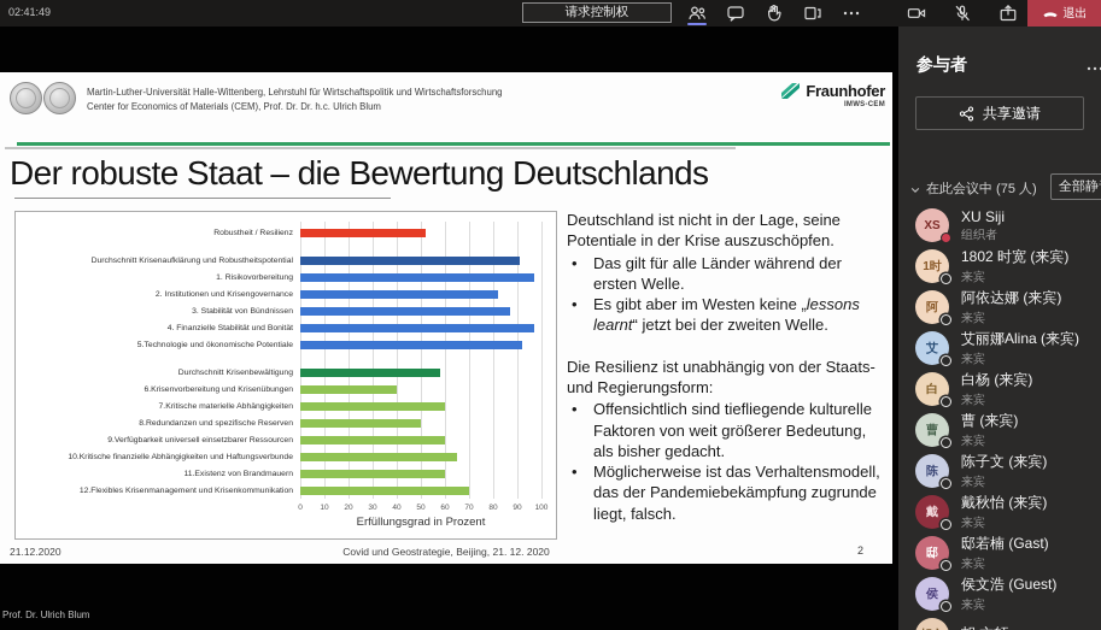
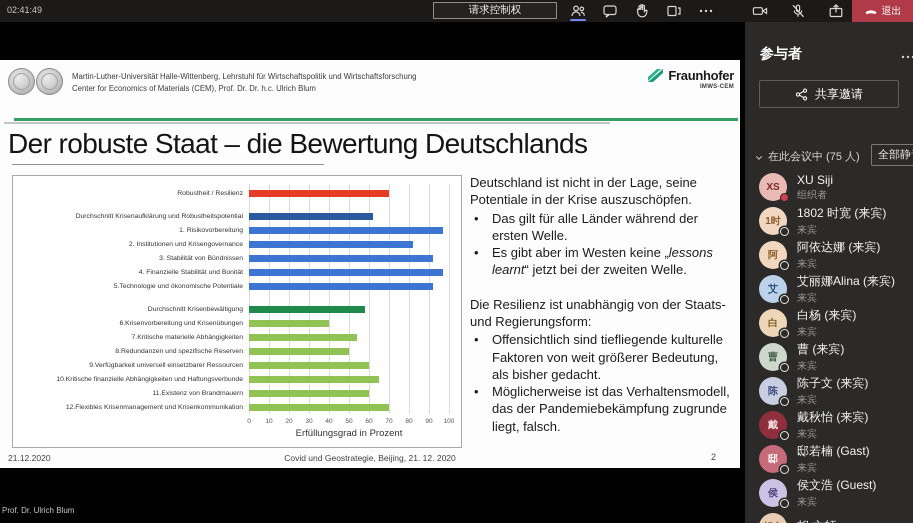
Robustheit / Resilienz: 52 -> 70
Durchschnitt Krisenaufklärung und Robustheitspotential: 91 -> 62
3. Stabilität von Bündnissen: 87 -> 92
7.Kritische materielle Abhängigkeiten: 60 -> 54
